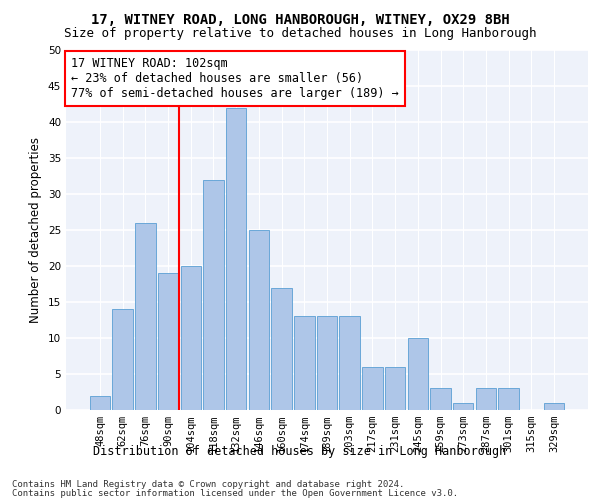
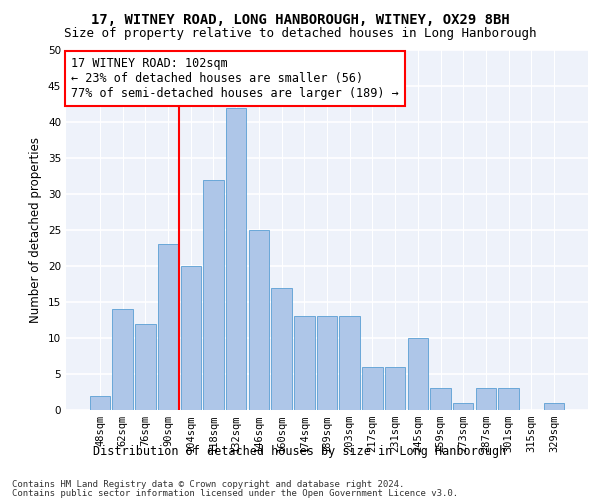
76sqm: 26 -> 12
90sqm: 19 -> 23
